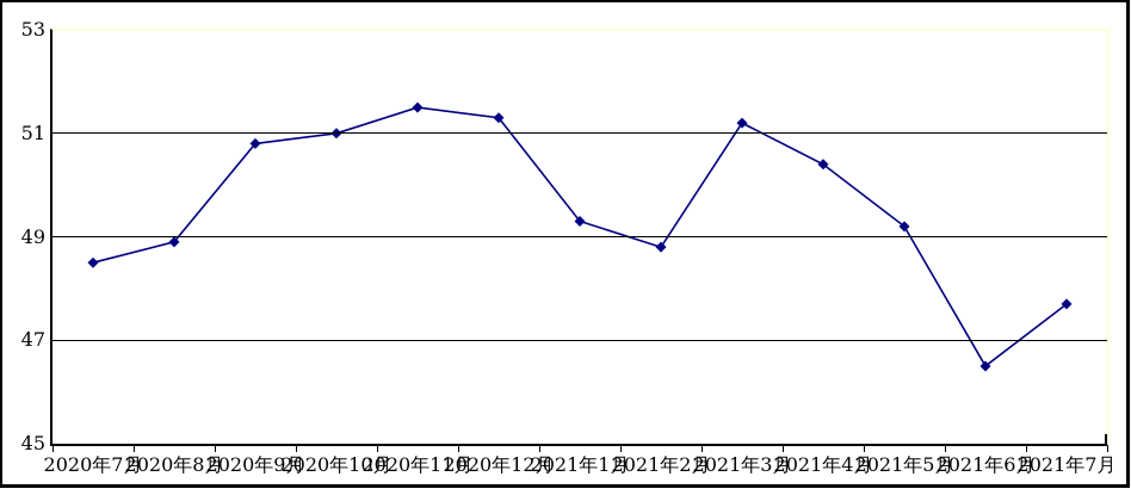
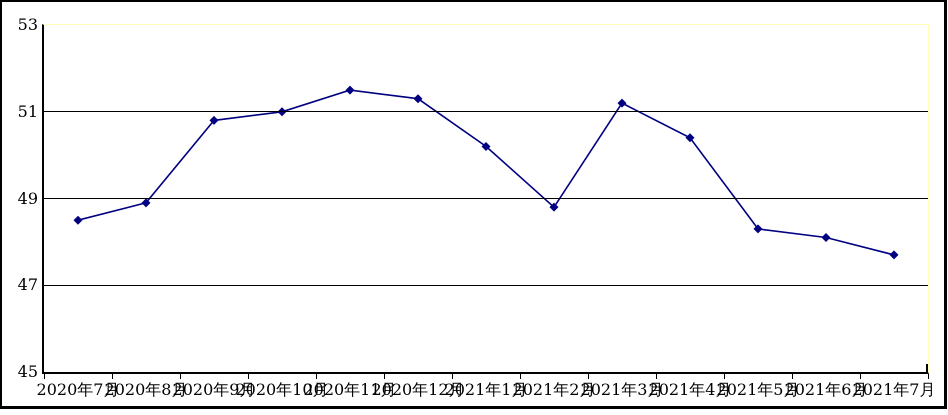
2021年1月: 49.3 -> 50.2
2021年5月: 49.2 -> 48.3
2021年6月: 46.5 -> 48.1
